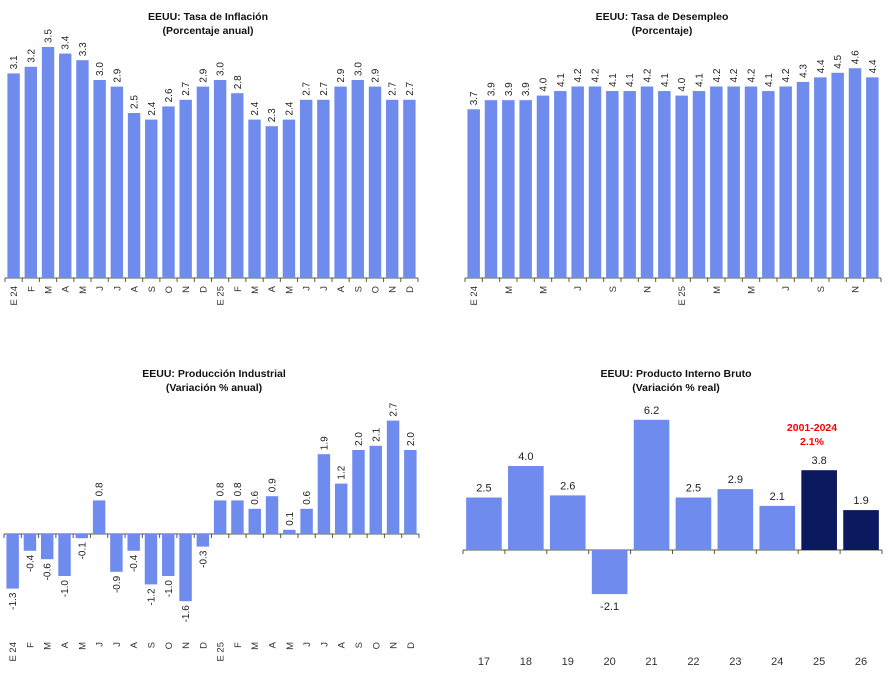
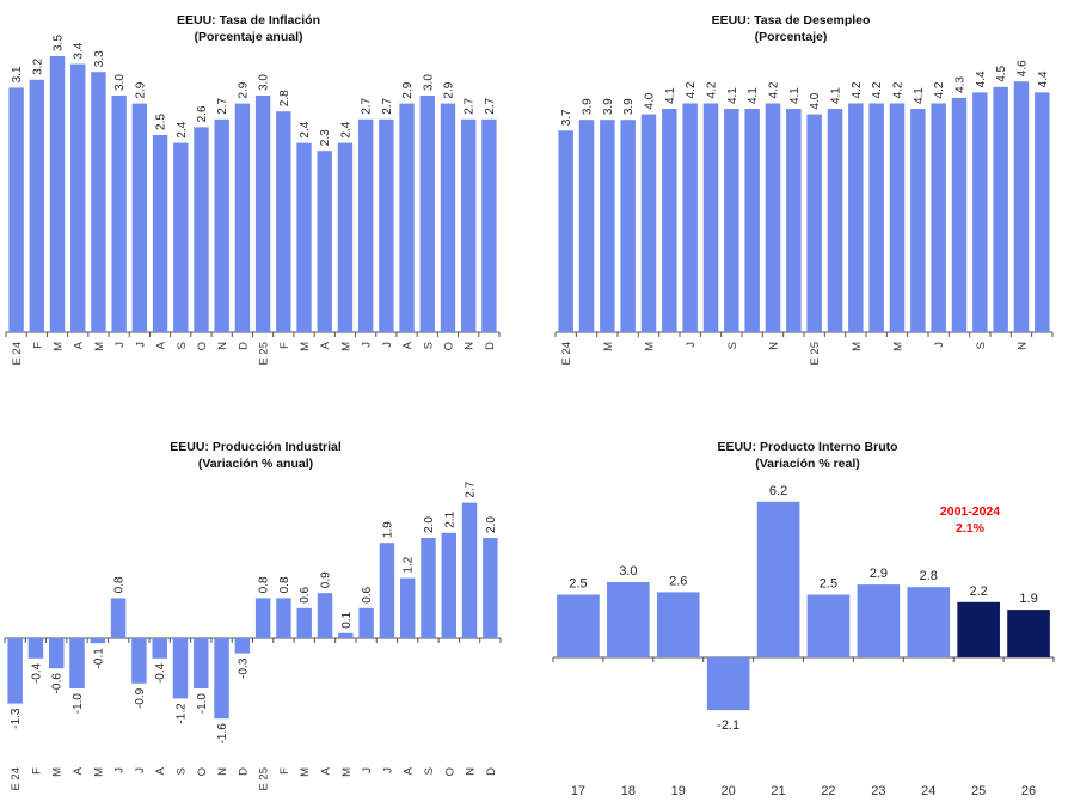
EEUU: Producto Interno Bruto/18: 4.0 -> 3.0
EEUU: Producto Interno Bruto/24: 2.1 -> 2.8
EEUU: Producto Interno Bruto/25: 3.8 -> 2.2
